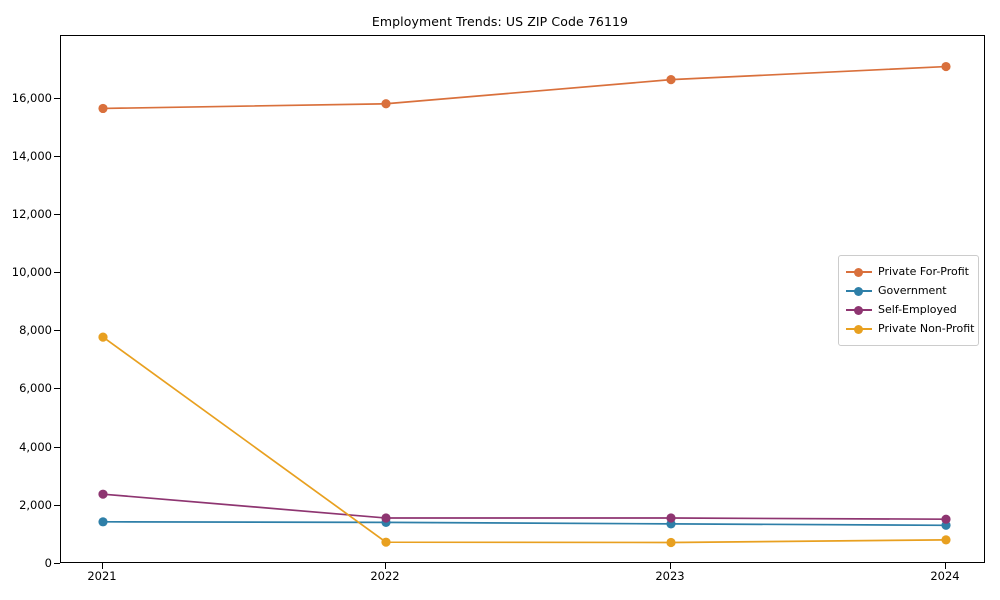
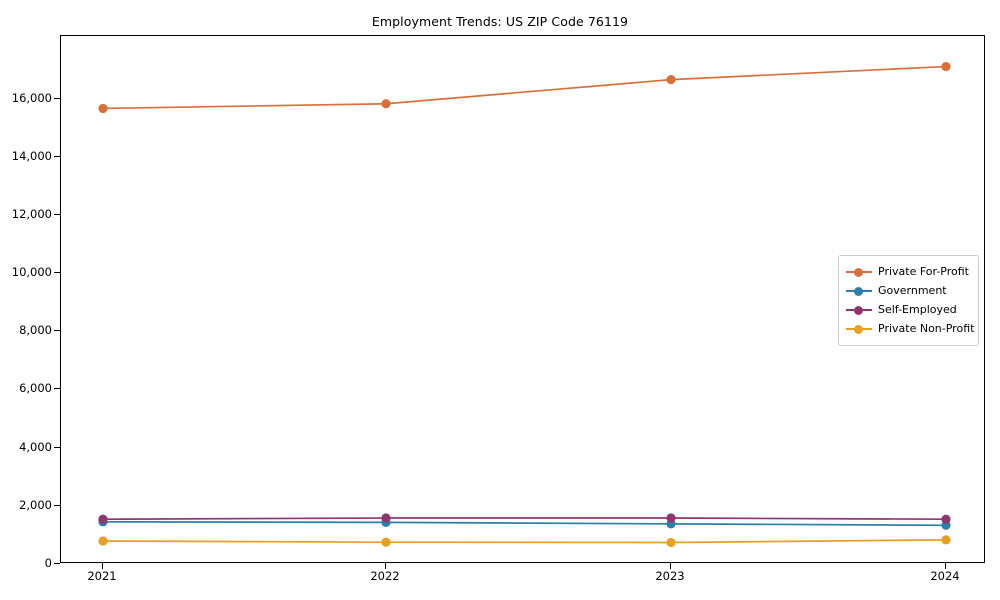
Self-Employed/2021: 2400 -> 1500
Private Non-Profit/2021: 7800 -> 800
